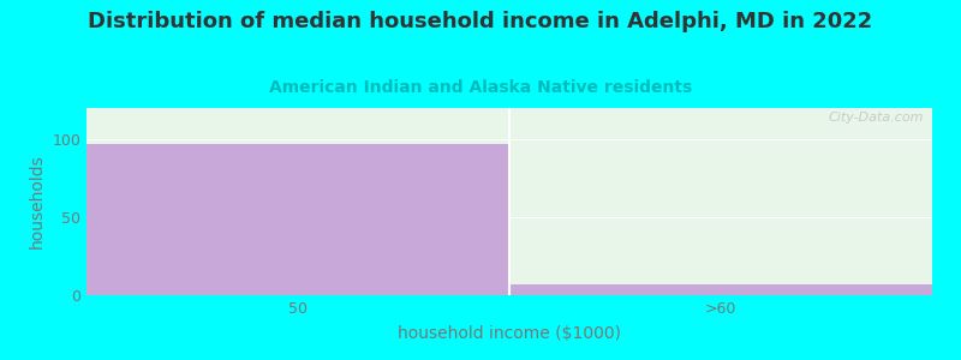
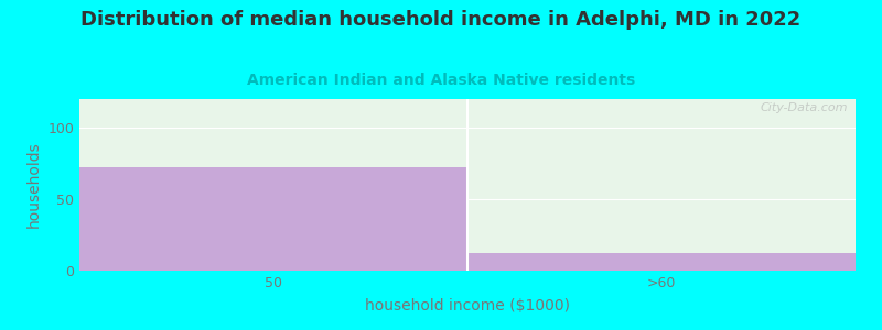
50: 97 -> 72
>60: 7 -> 12
